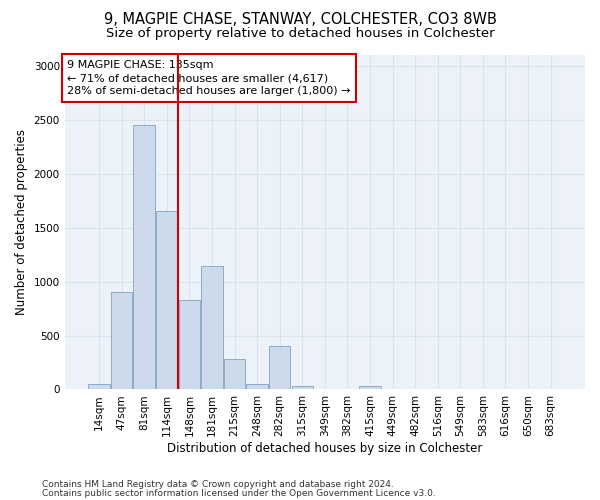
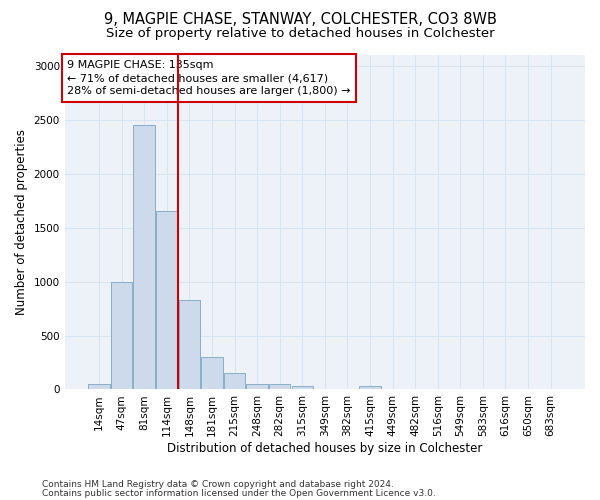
47sqm: 900 -> 1000
181sqm: 1140 -> 300
215sqm: 280 -> 150
282sqm: 400 -> 50
